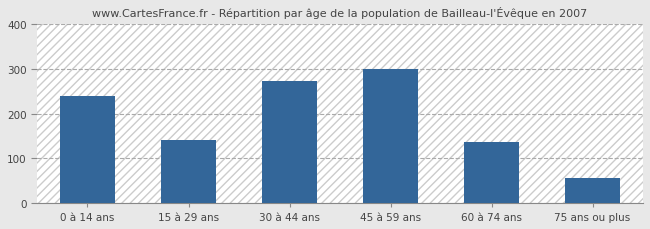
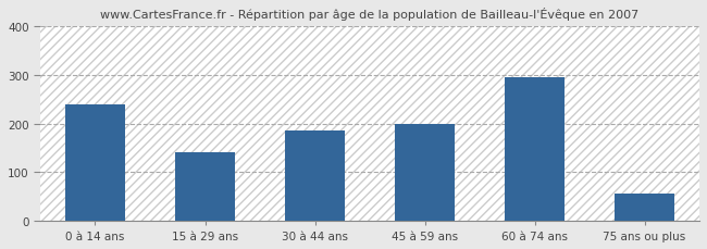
30 à 44 ans: 272 -> 185
45 à 59 ans: 301 -> 200
60 à 74 ans: 137 -> 295
